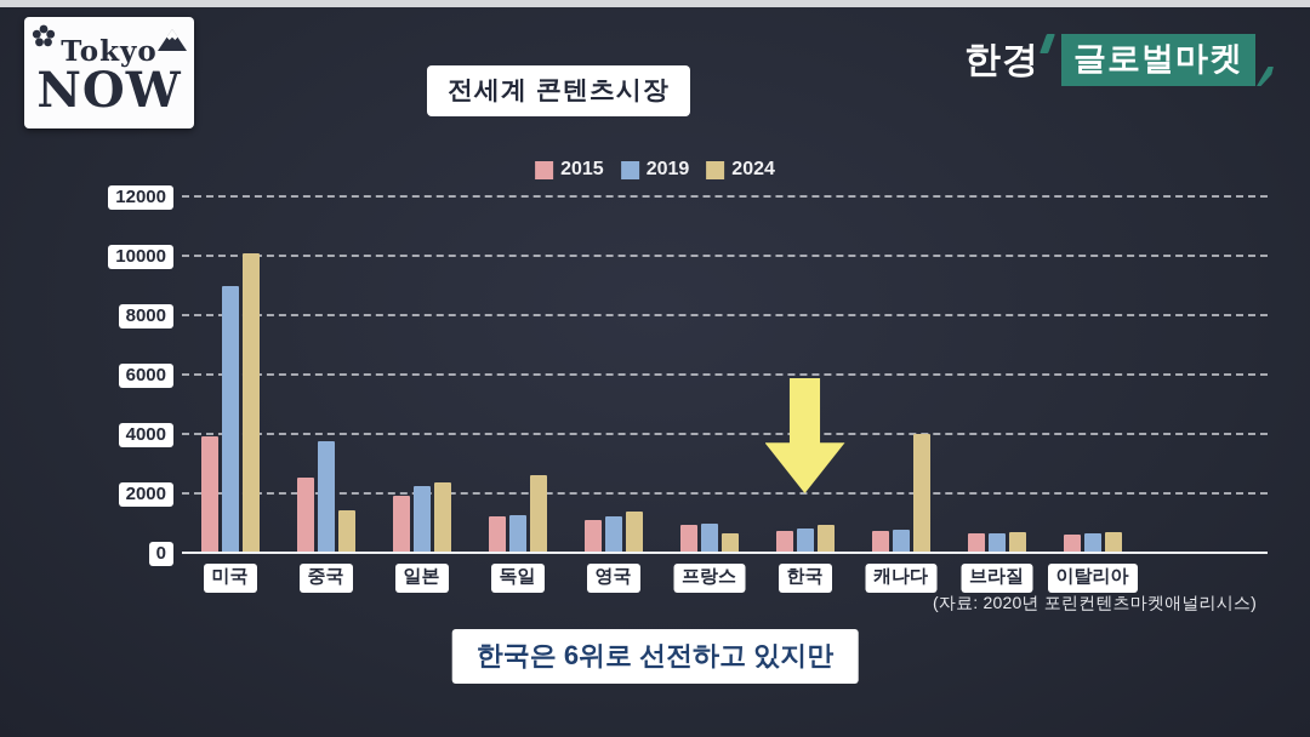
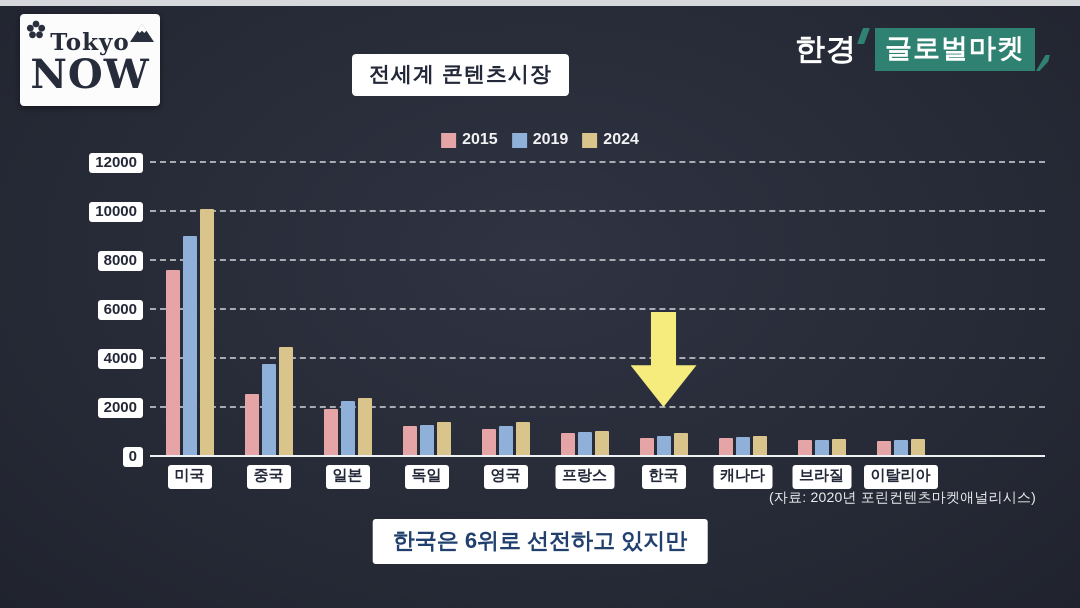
2015/미국: 3900 -> 7600
2024/중국: 1400 -> 4400
2024/독일: 2600 -> 1400
2024/프랑스: 600 -> 1000
2024/캐나다: 4000 -> 800
